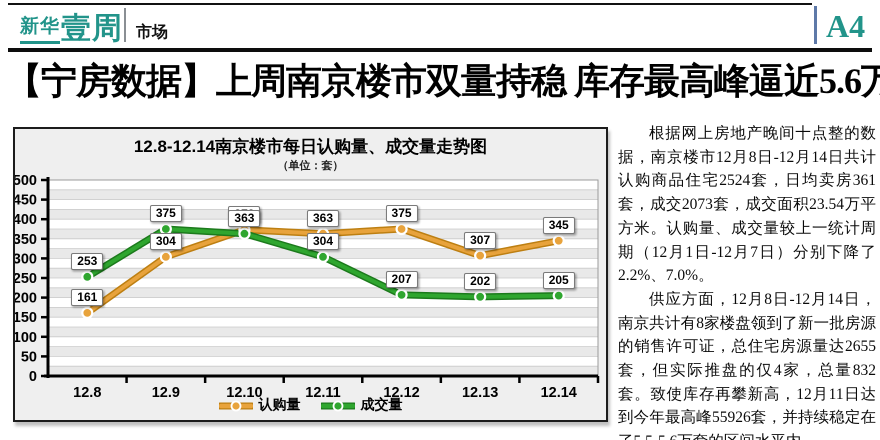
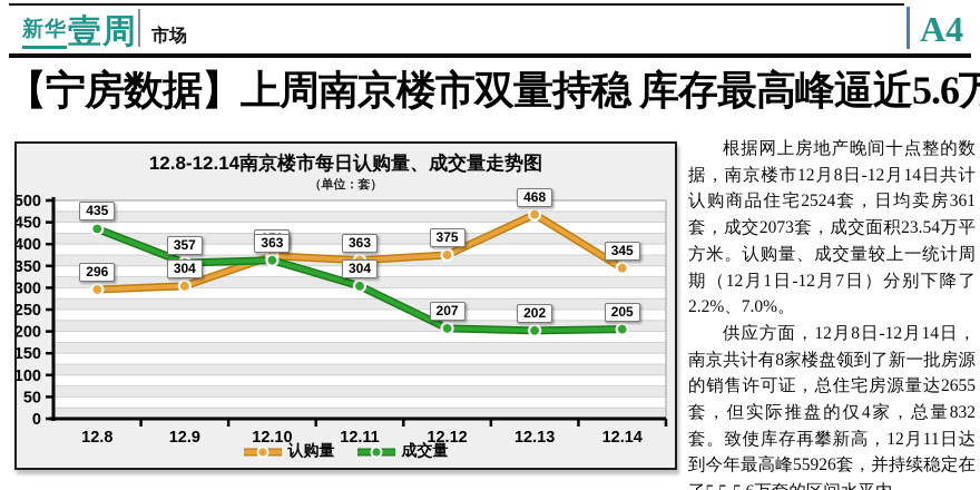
认购量/12.8: 161 -> 296
成交量/12.8: 253 -> 435
成交量/12.9: 375 -> 357
认购量/12.13: 307 -> 468
